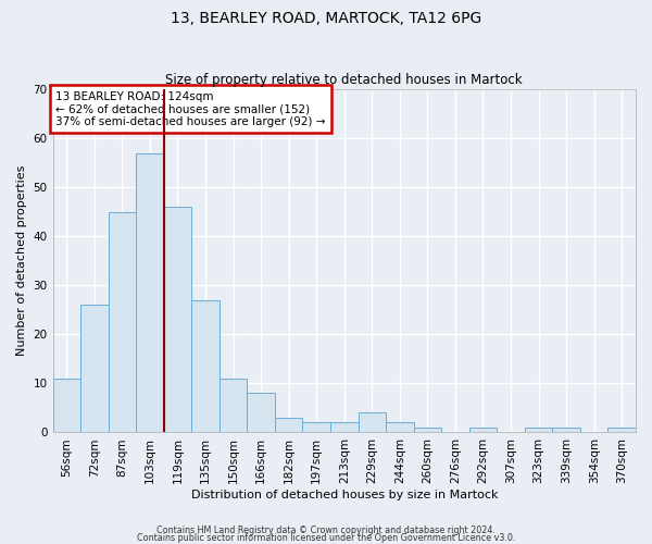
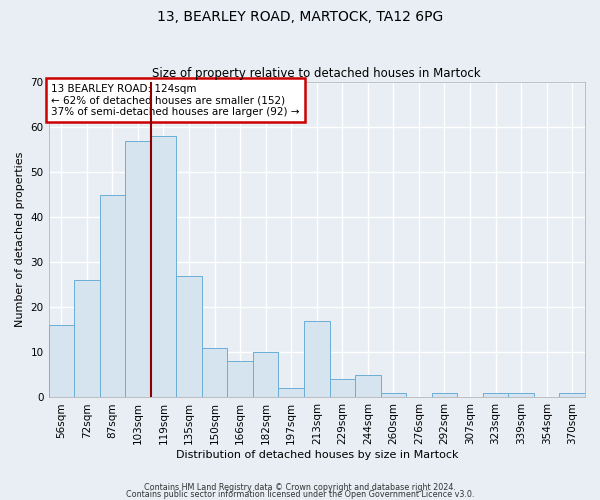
56sqm: 11 -> 16
119sqm: 46 -> 58
182sqm: 3 -> 10
213sqm: 2 -> 17
244sqm: 2 -> 5
